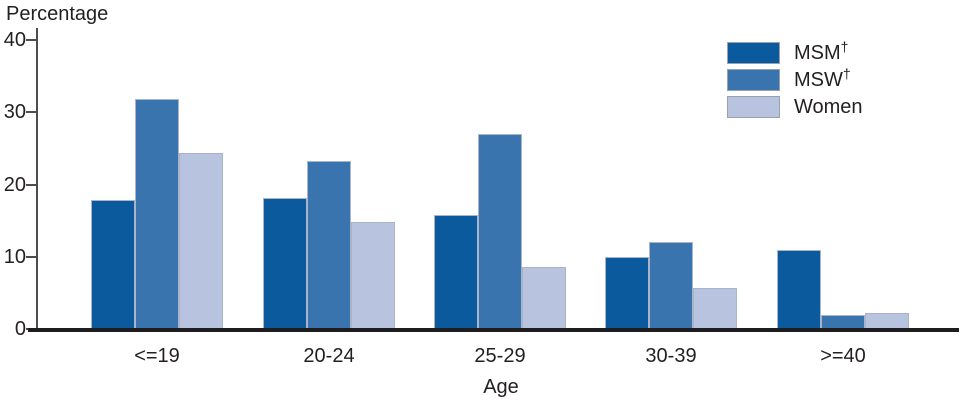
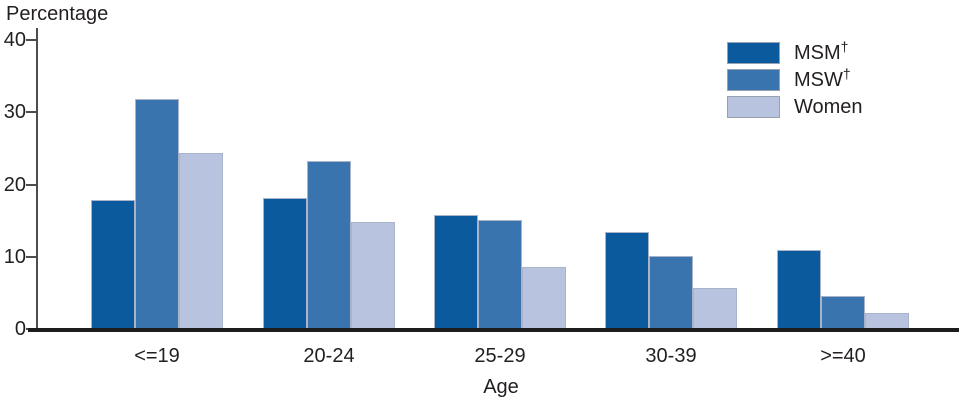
MSW†/25-29: 27 -> 15
MSM†/30-39: 10 -> 13
MSW†/30-39: 12 -> 10
MSW†/>=40: 2 -> 4
